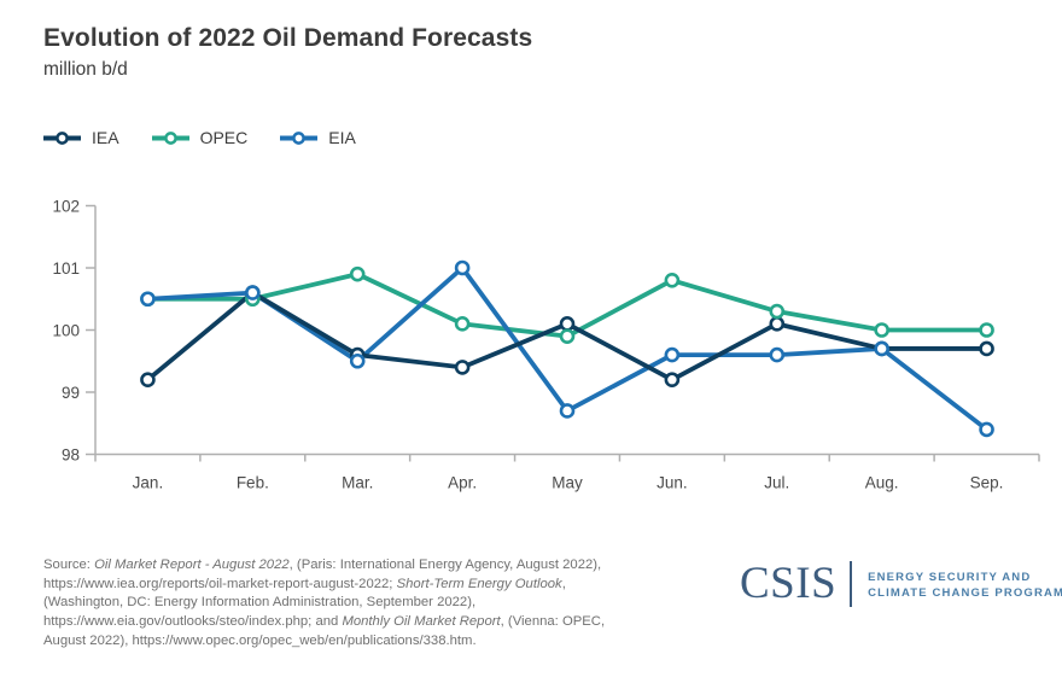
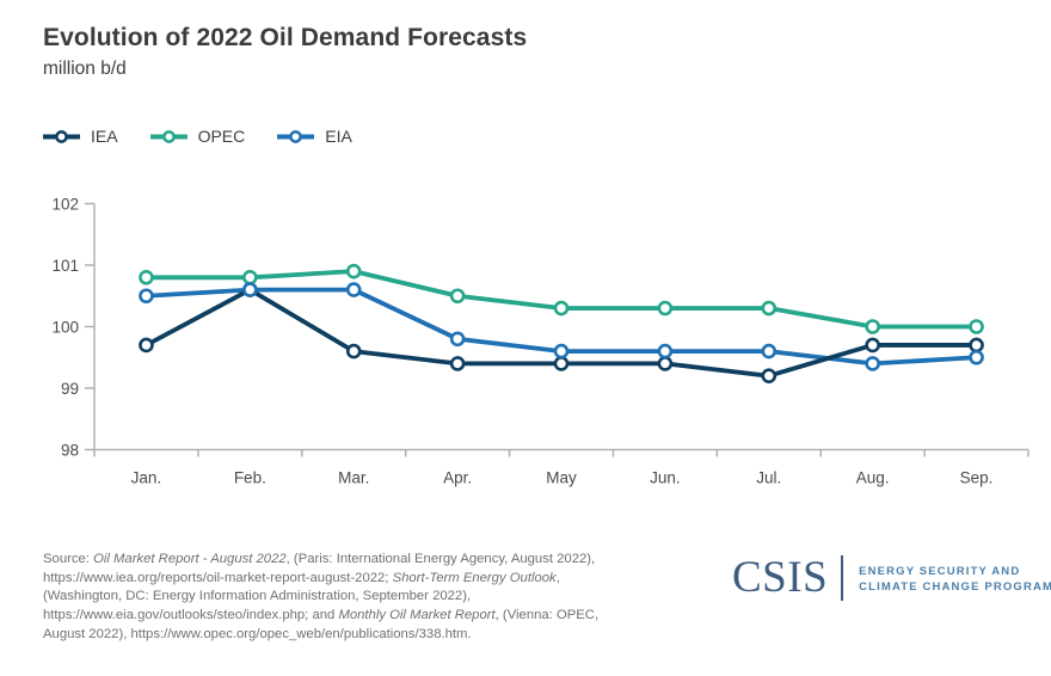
IEA/Jan.: 99.2 -> 99.7
OPEC/Jan.: 100.5 -> 100.8
OPEC/Feb.: 100.5 -> 100.8
EIA/Mar.: 99.5 -> 100.6
OPEC/Apr.: 100.1 -> 100.5
EIA/Apr.: 101.0 -> 99.8
IEA/May: 100.1 -> 99.4
OPEC/May: 99.9 -> 100.3
EIA/May: 98.7 -> 99.6
IEA/Jun.: 99.2 -> 99.4
OPEC/Jun.: 100.8 -> 100.3
IEA/Jul.: 100.1 -> 99.2
EIA/Aug.: 99.7 -> 99.4
EIA/Sep.: 98.4 -> 99.5
